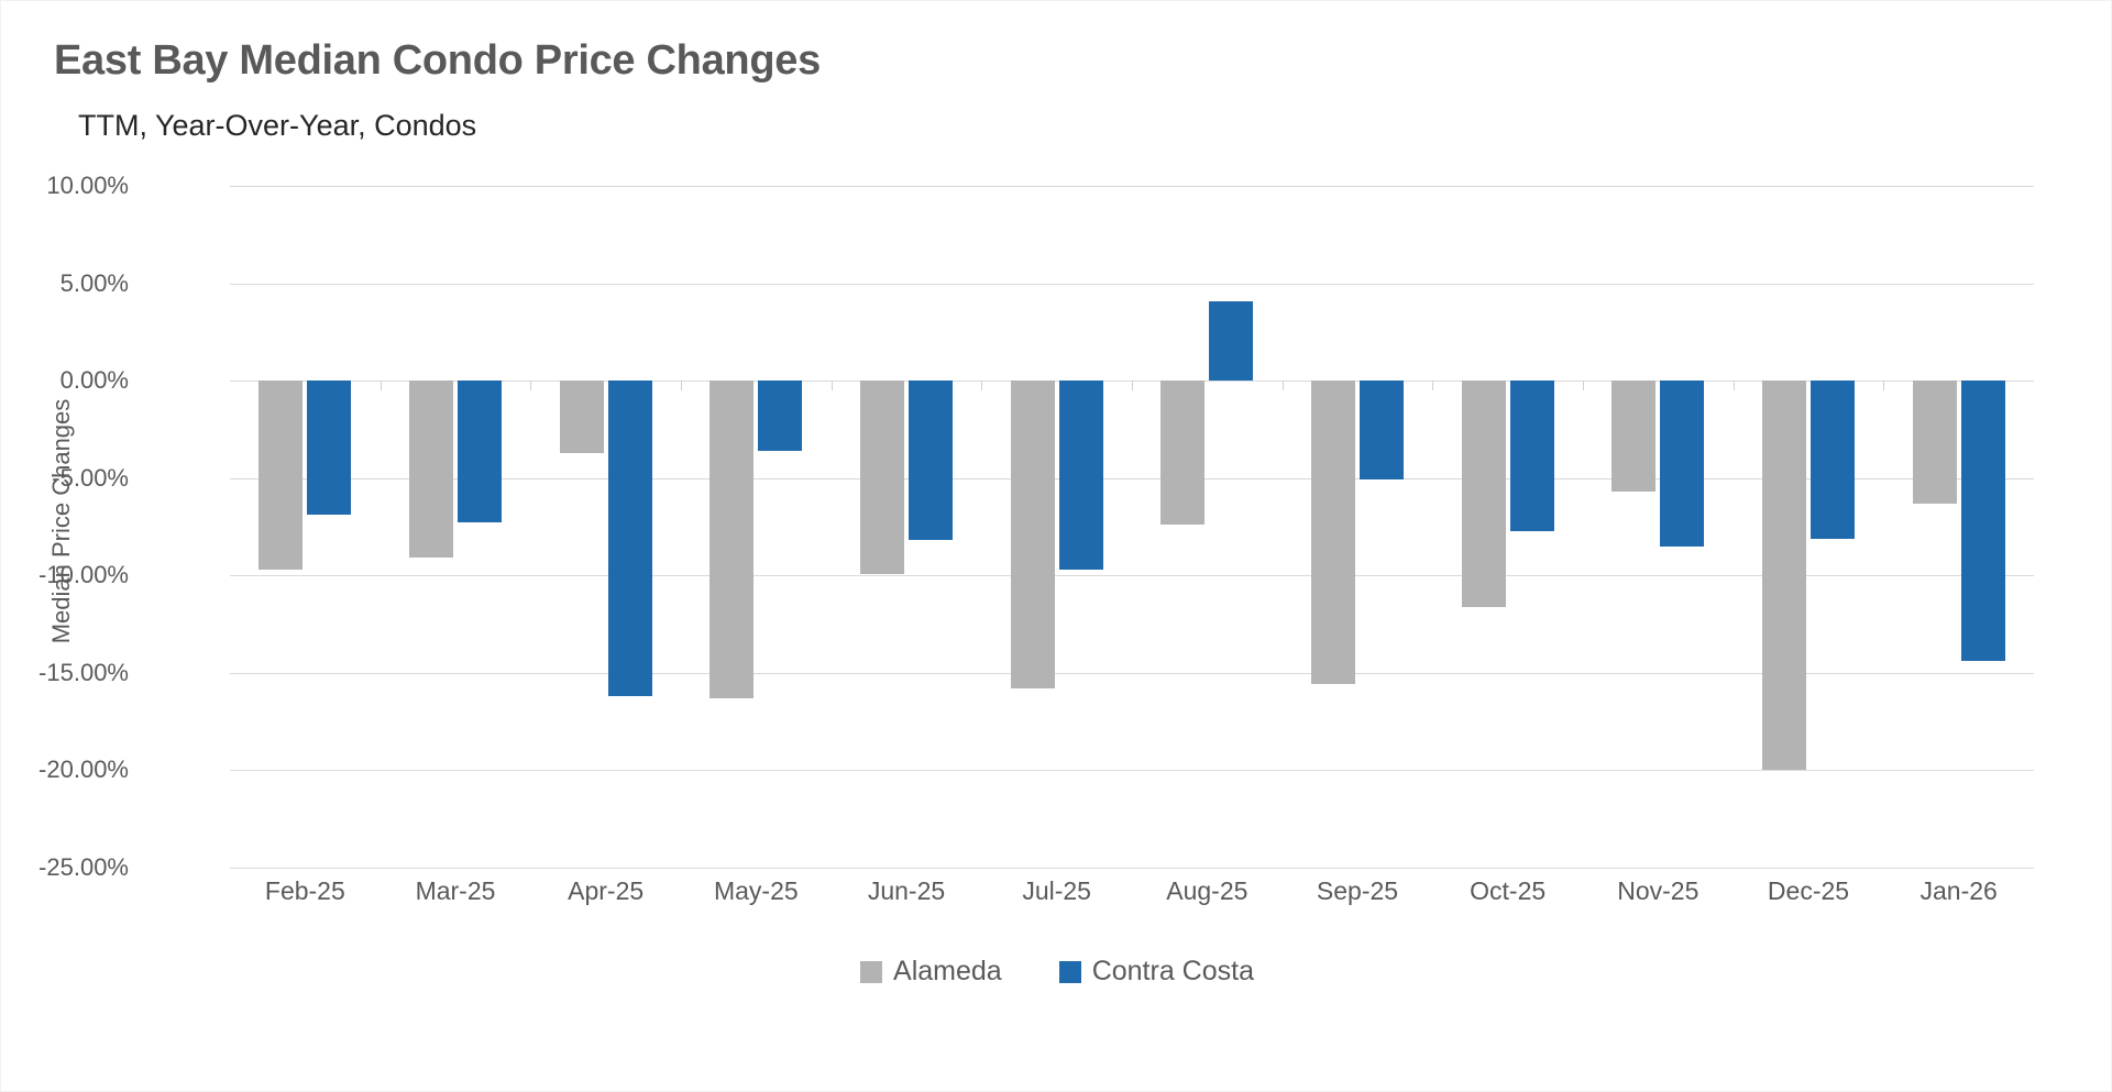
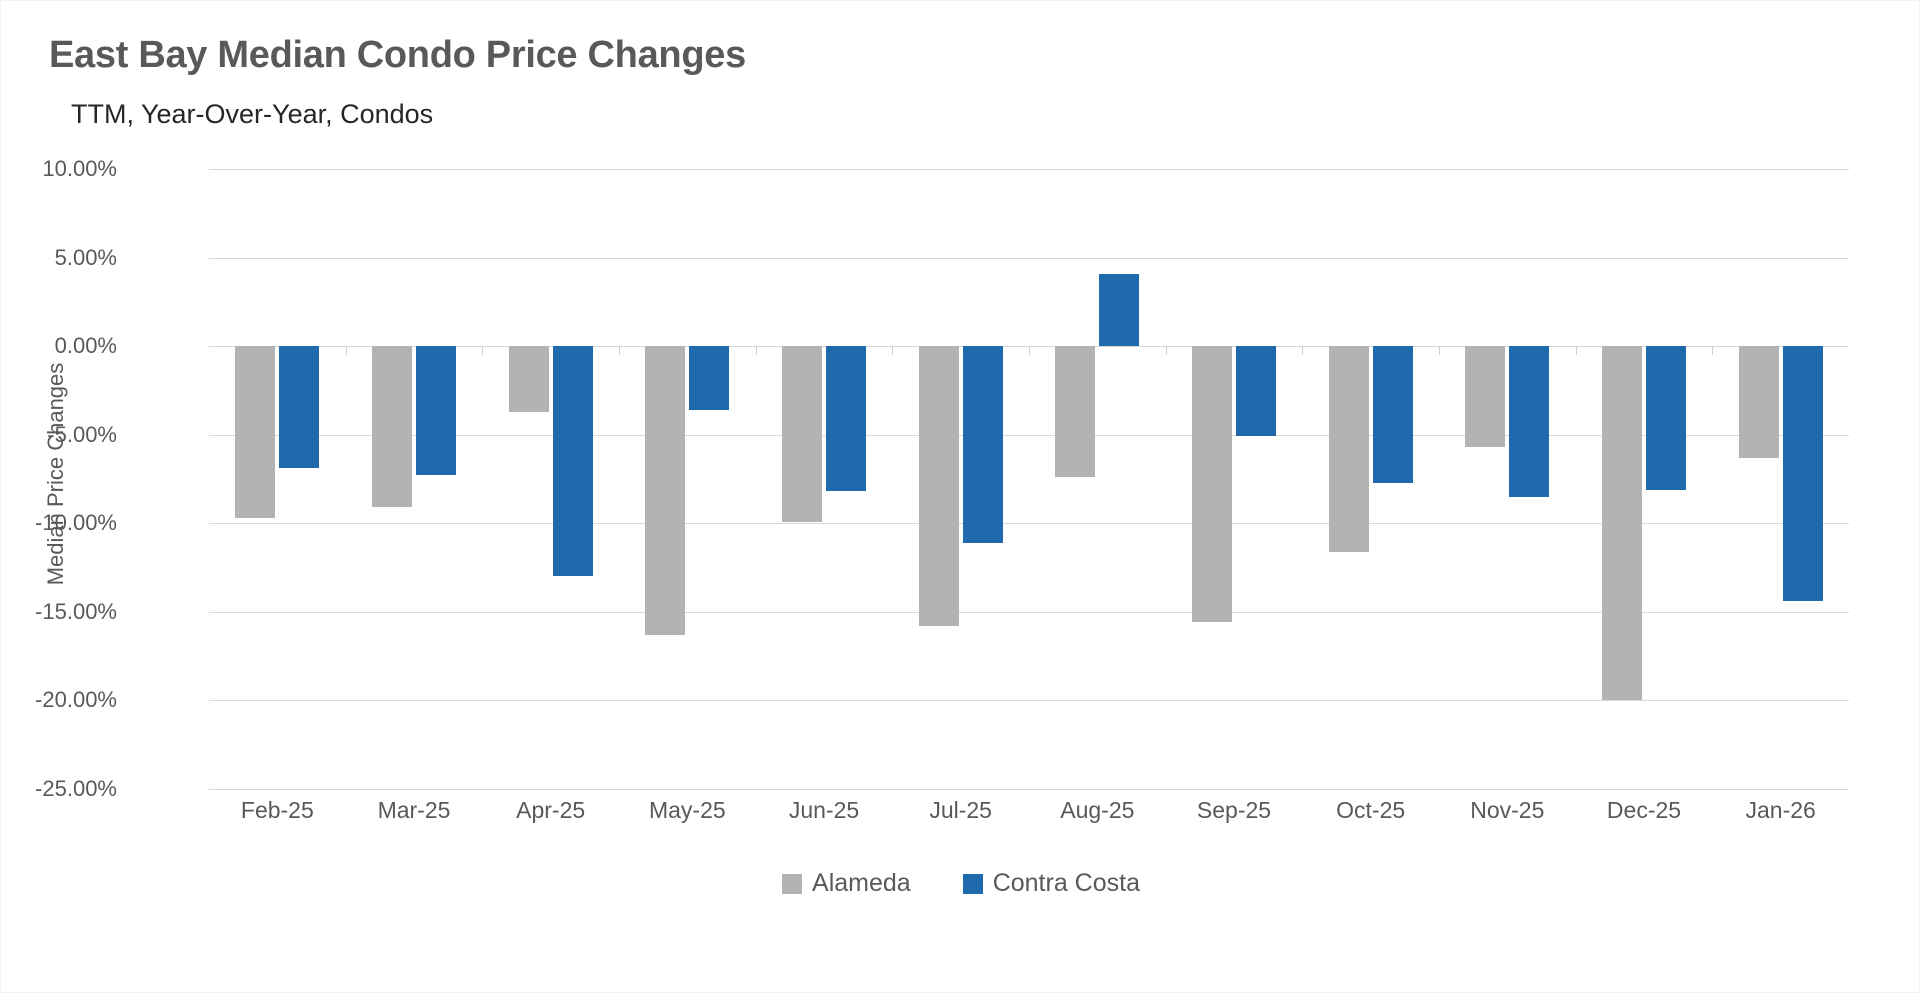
Contra Costa/Apr-25: -16.2% -> -13.0%
Contra Costa/Jul-25: -9.7% -> -11.1%
